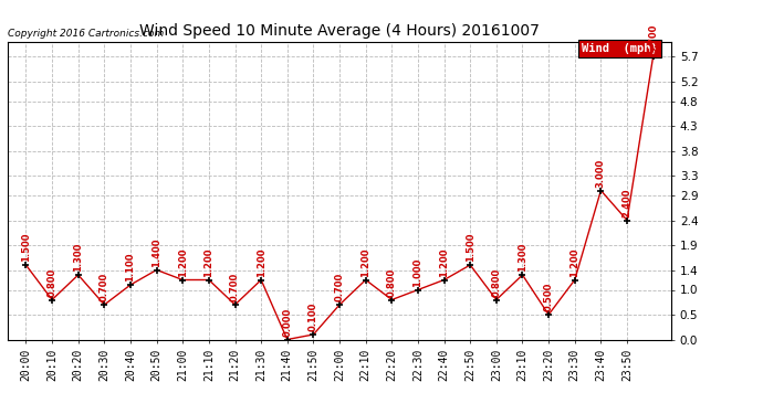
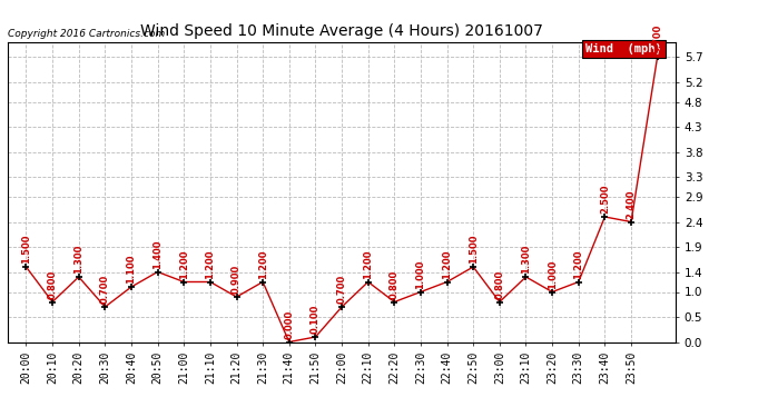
21:20: 0.700 -> 0.900
23:20: 0.500 -> 1.000
23:40: 3.000 -> 2.500
